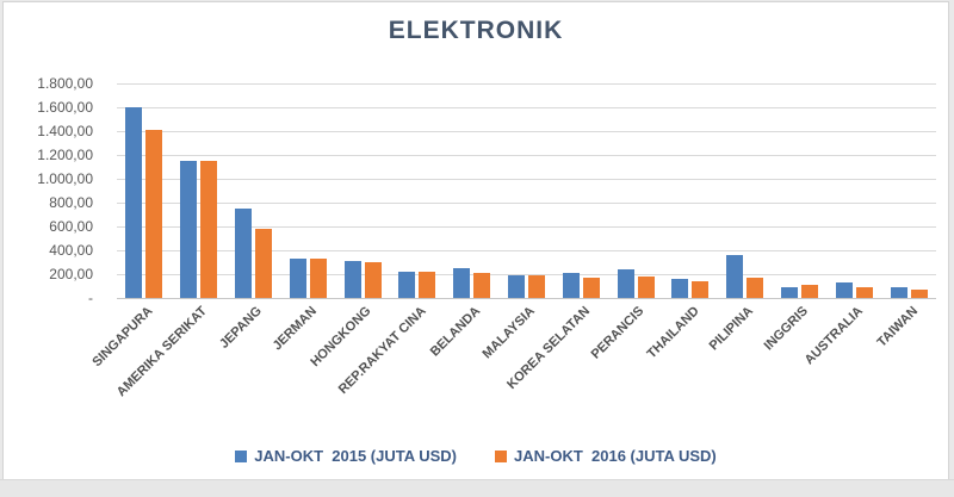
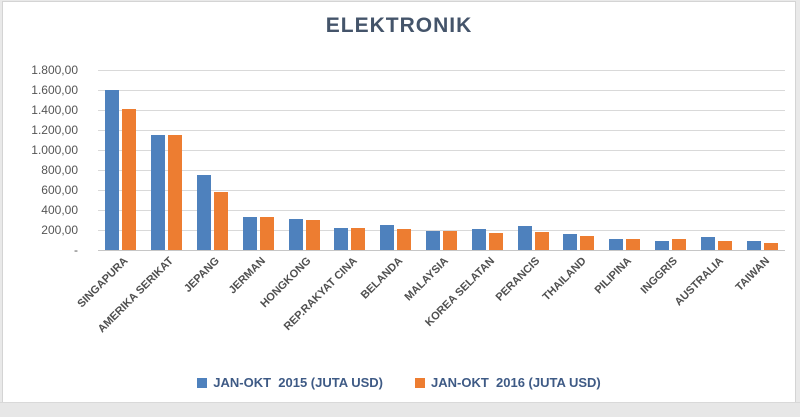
JAN-OKT 2015 (JUTA USD)/PILIPINA: 360 -> 110
JAN-OKT 2016 (JUTA USD)/PILIPINA: 170 -> 120
